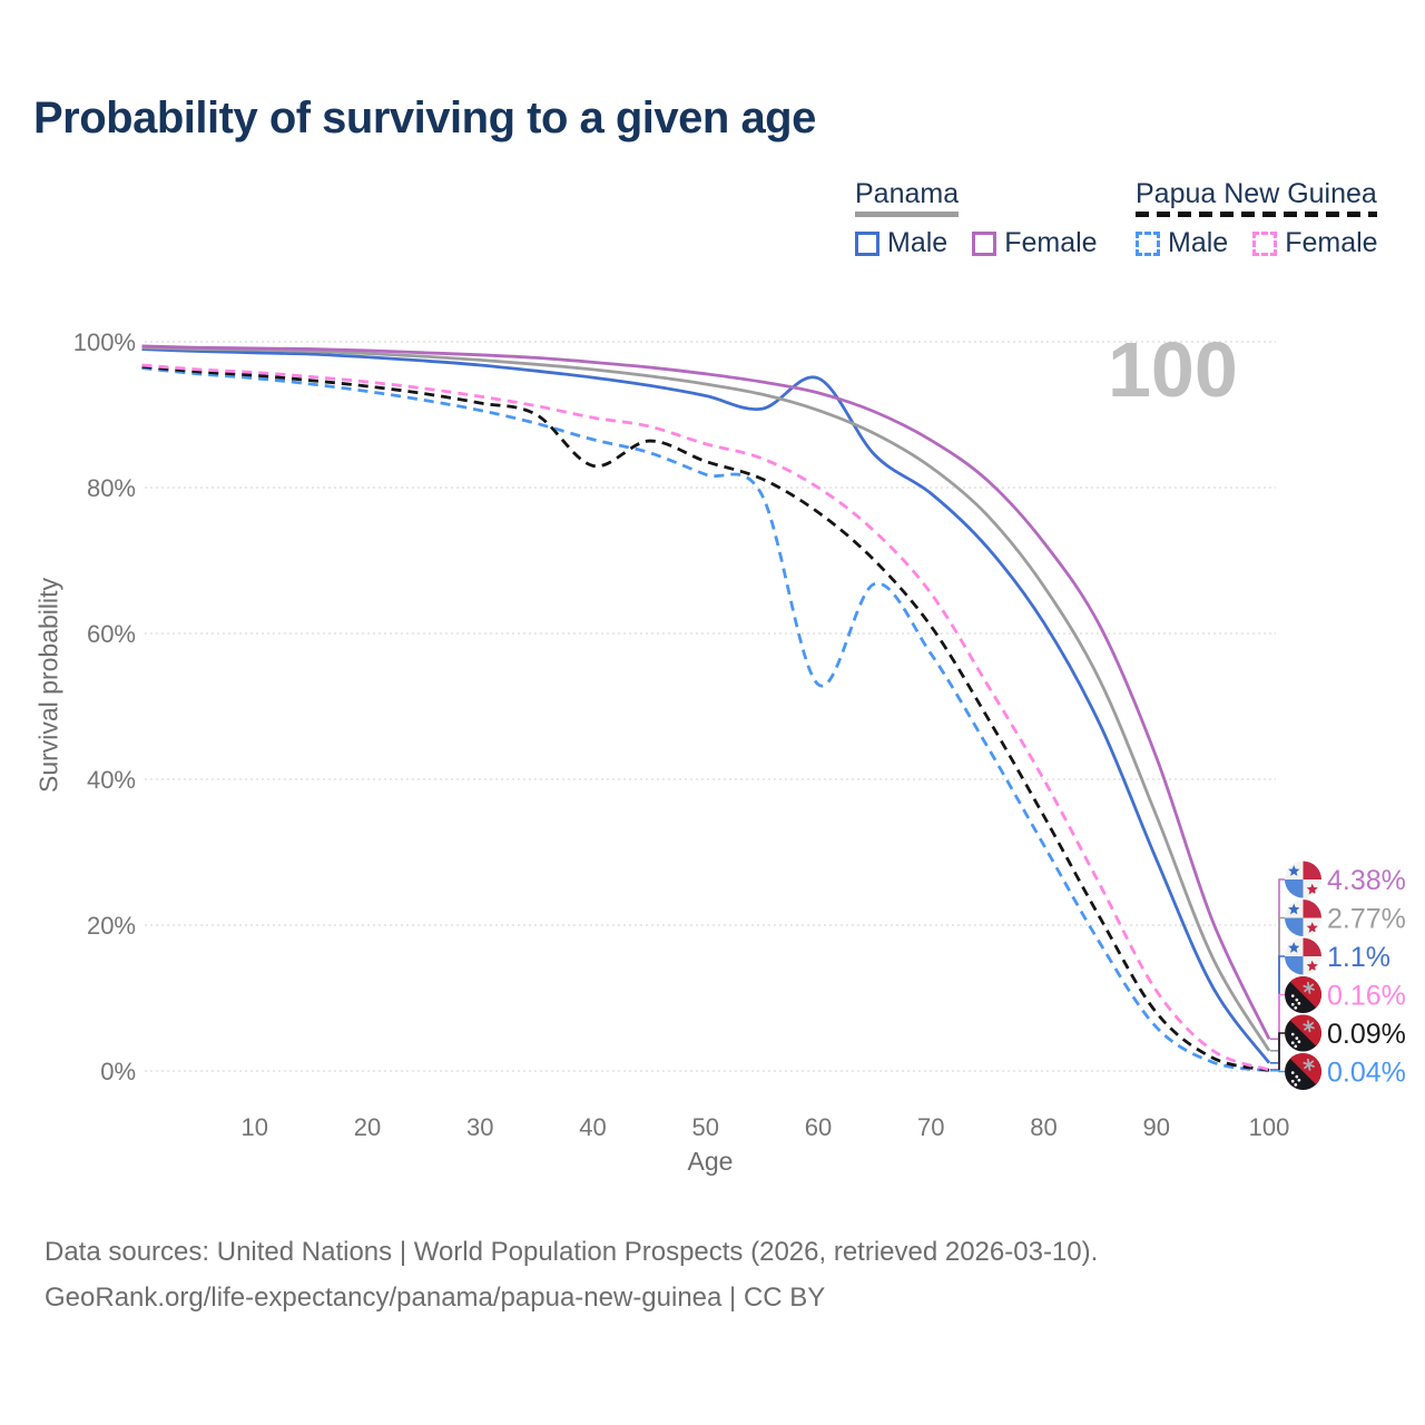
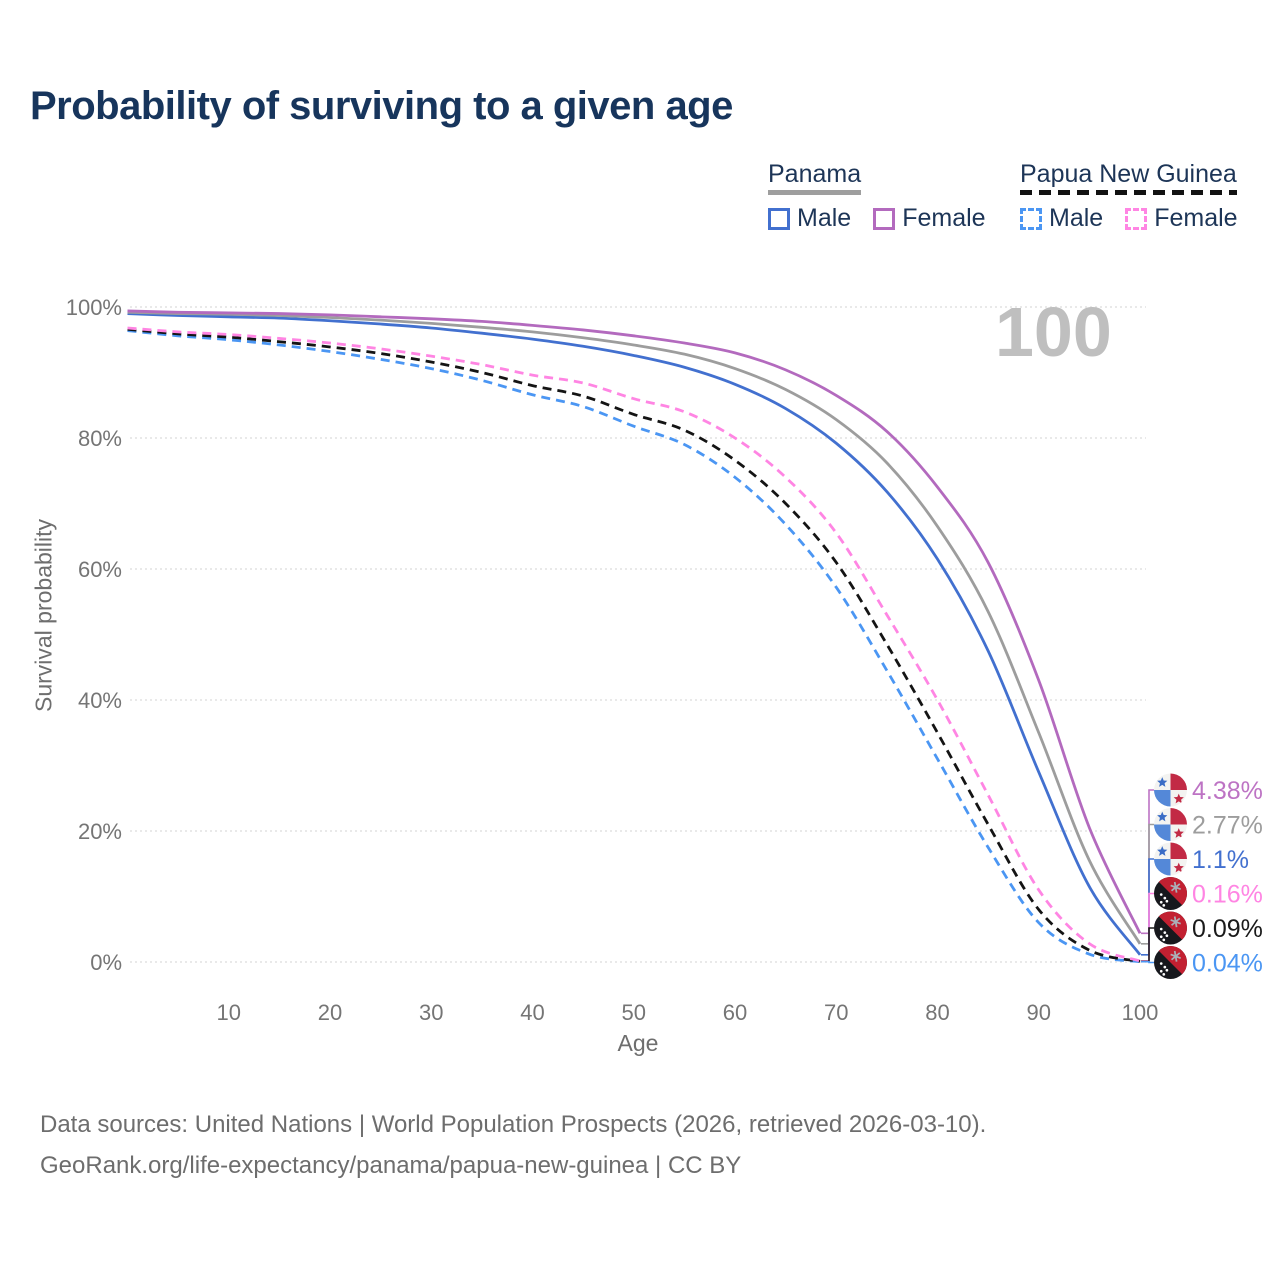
Papua New Guinea/40: 83% -> 88%
Papua New Guinea Male/60: 53% -> 74%
Panama Male/60: 95% -> 88%
